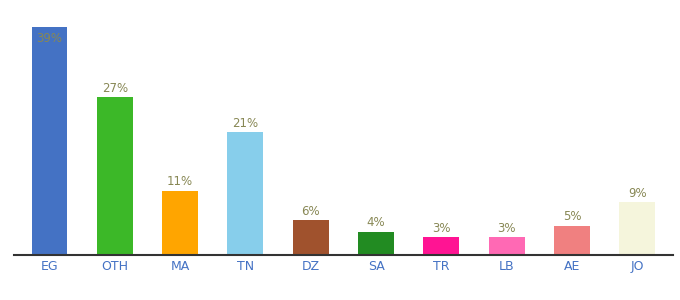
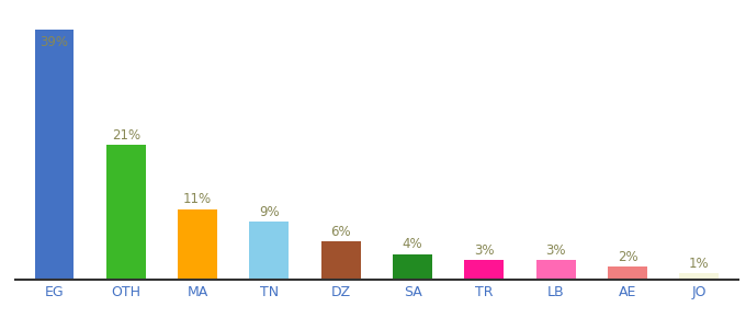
OTH: 27% -> 21%
TN: 21% -> 9%
AE: 5% -> 2%
JO: 9% -> 1%
